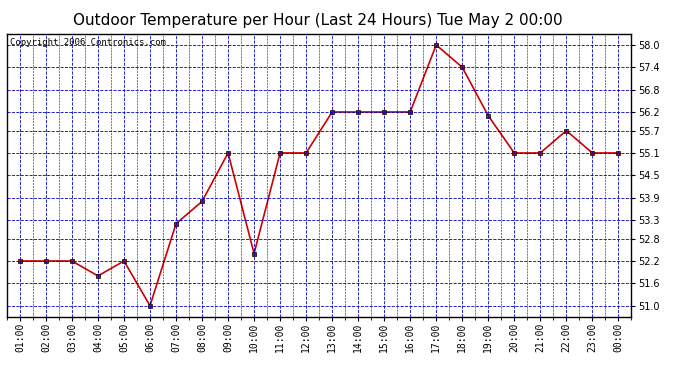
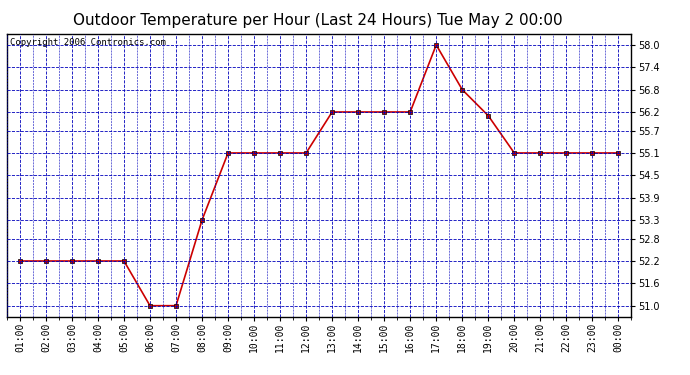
04:00: 51.8 -> 52.2
07:00: 53.2 -> 51.0
08:00: 53.8 -> 53.3
10:00: 52.4 -> 55.1
18:00: 57.4 -> 56.8
22:00: 55.7 -> 55.1
